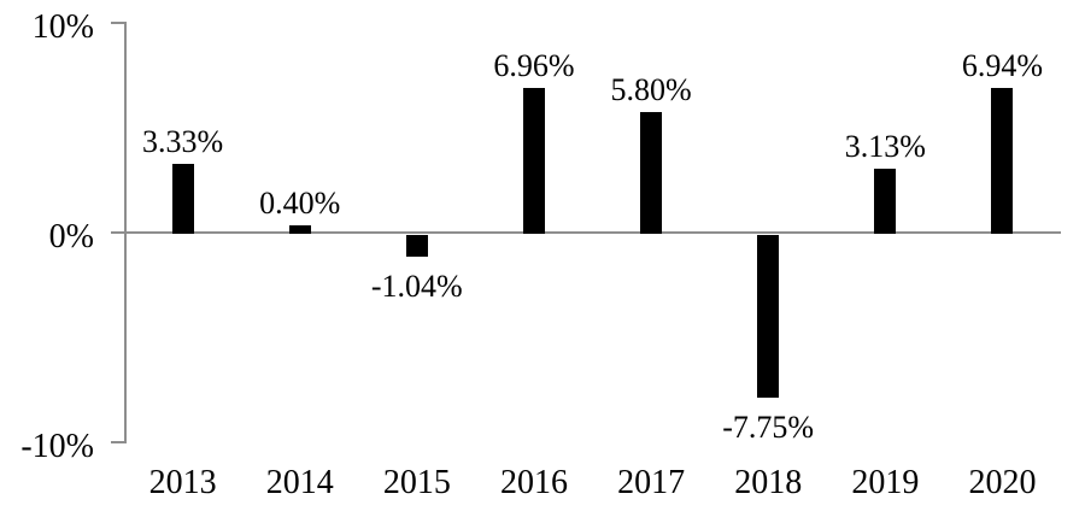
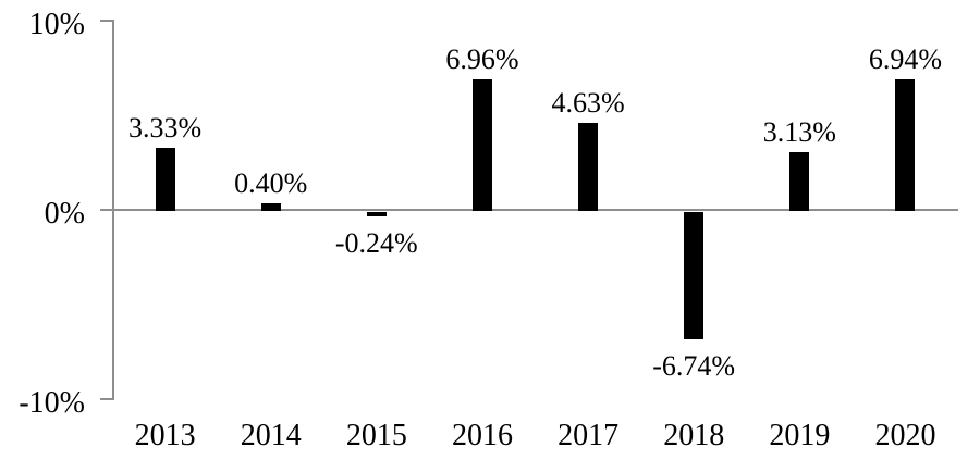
2015: -1.04% -> -0.24%
2017: 5.80% -> 4.63%
2018: -7.75% -> -6.74%
